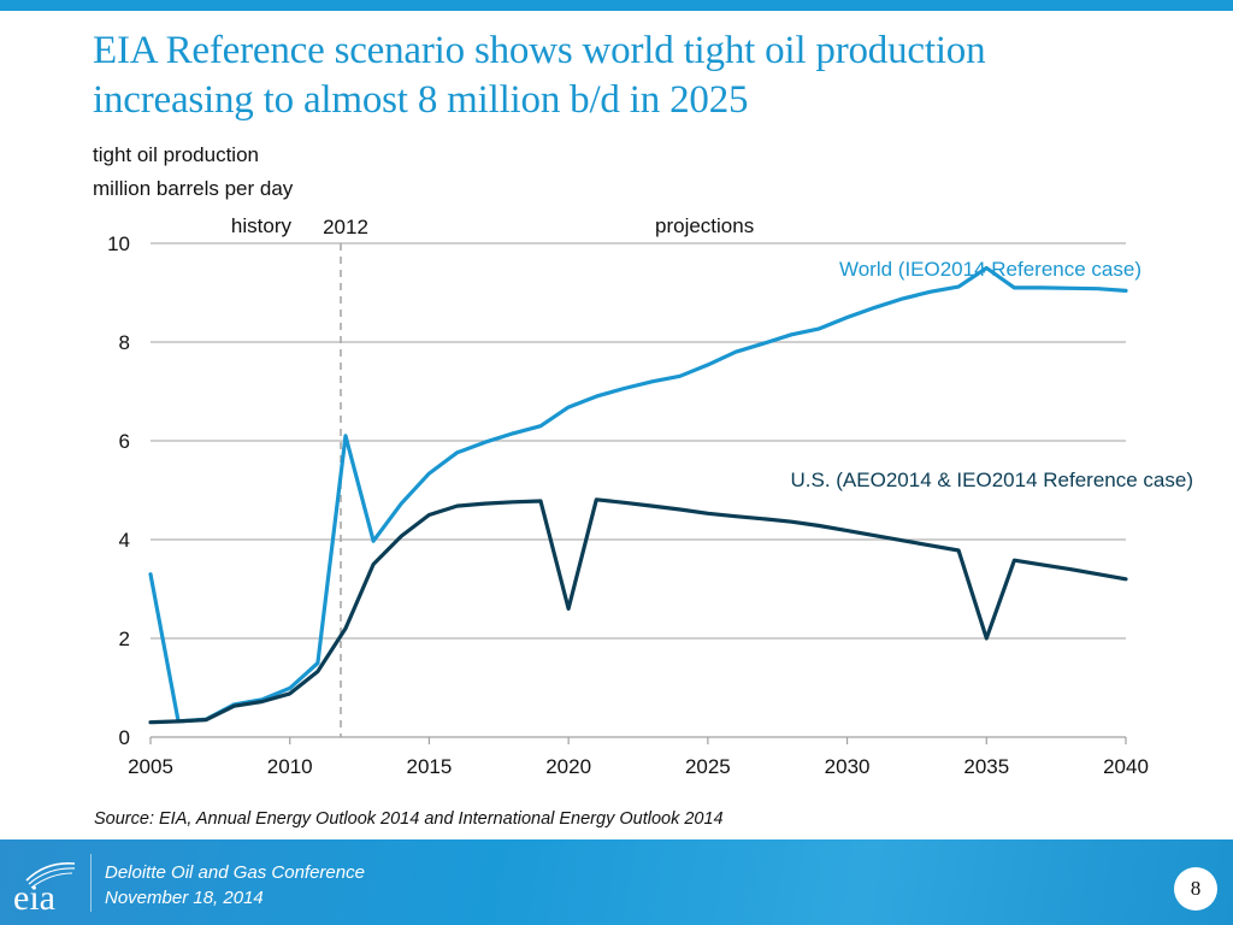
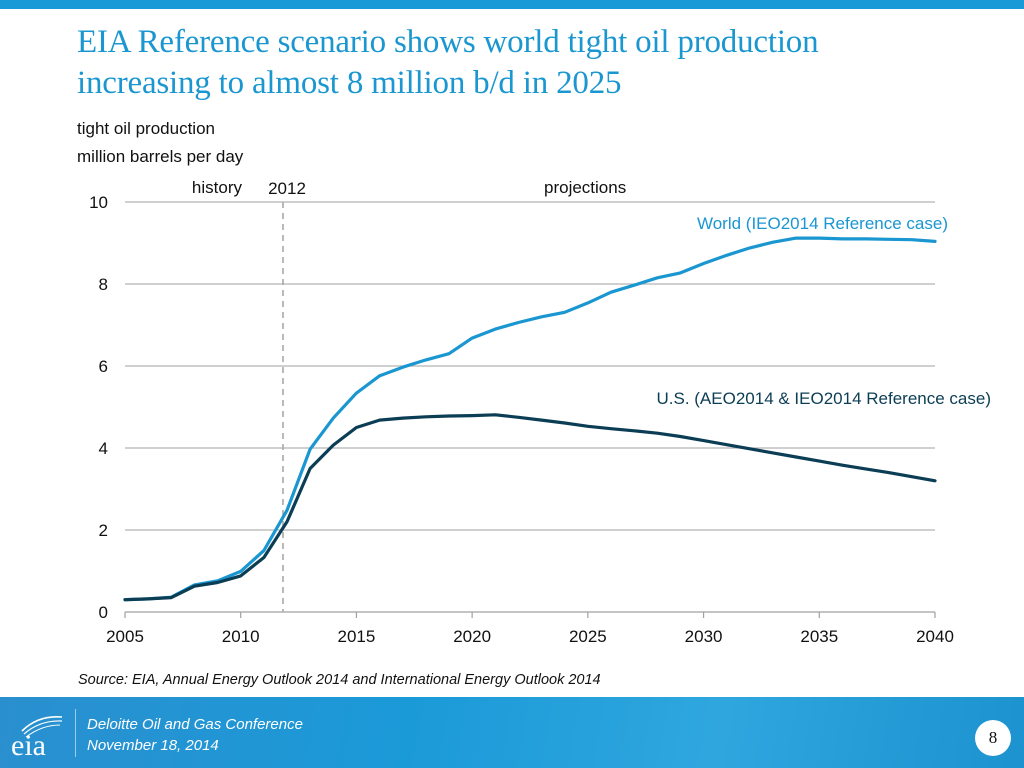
World (IEO2014 Reference case)/2005: 3.3 -> 0.3
World (IEO2014 Reference case)/2012: 6.1 -> 2.5
U.S. (AEO2014 & IEO2014 Reference case)/2020: 2.6 -> 4.8
World (IEO2014 Reference case)/2035: 9.5 -> 9.1
U.S. (AEO2014 & IEO2014 Reference case)/2035: 2.0 -> 3.7
